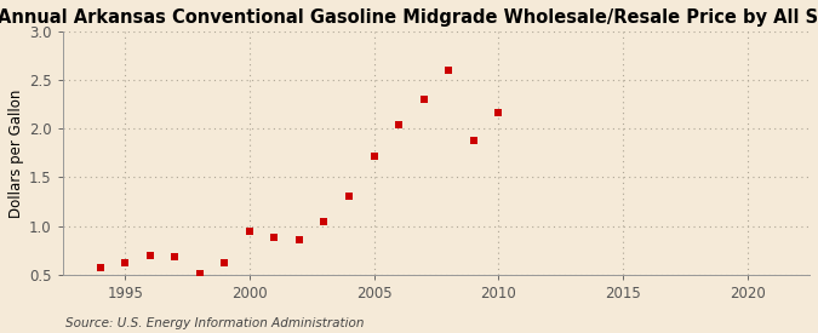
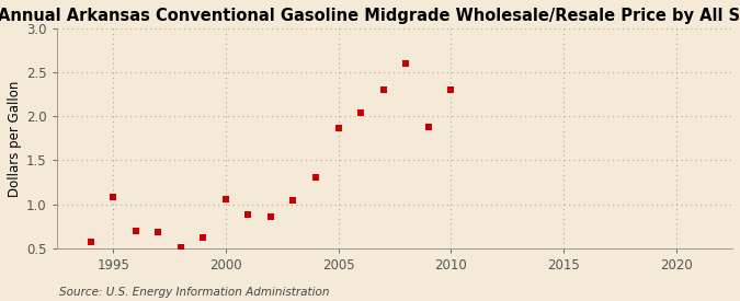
1995: 0.62 -> 1.08
2000: 0.95 -> 1.06
2005: 1.72 -> 1.86
2010: 2.16 -> 2.30
